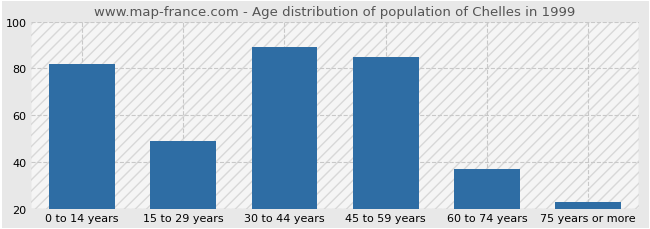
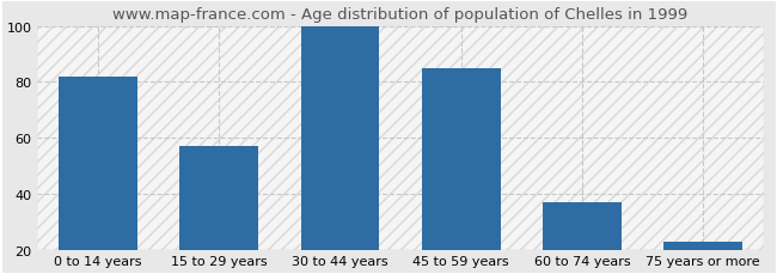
15 to 29 years: 49 -> 57
30 to 44 years: 89 -> 100
